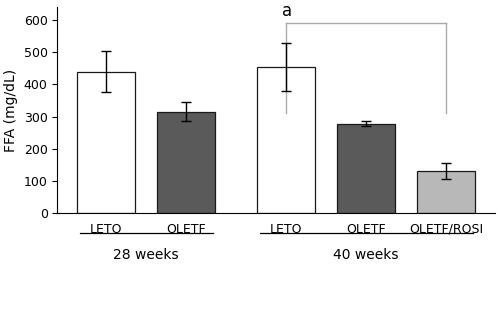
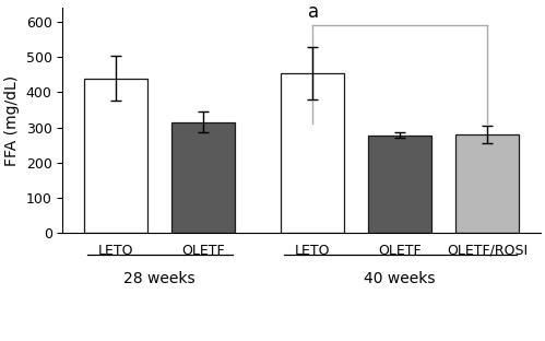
OLETF/ROSI: 130 -> 280
